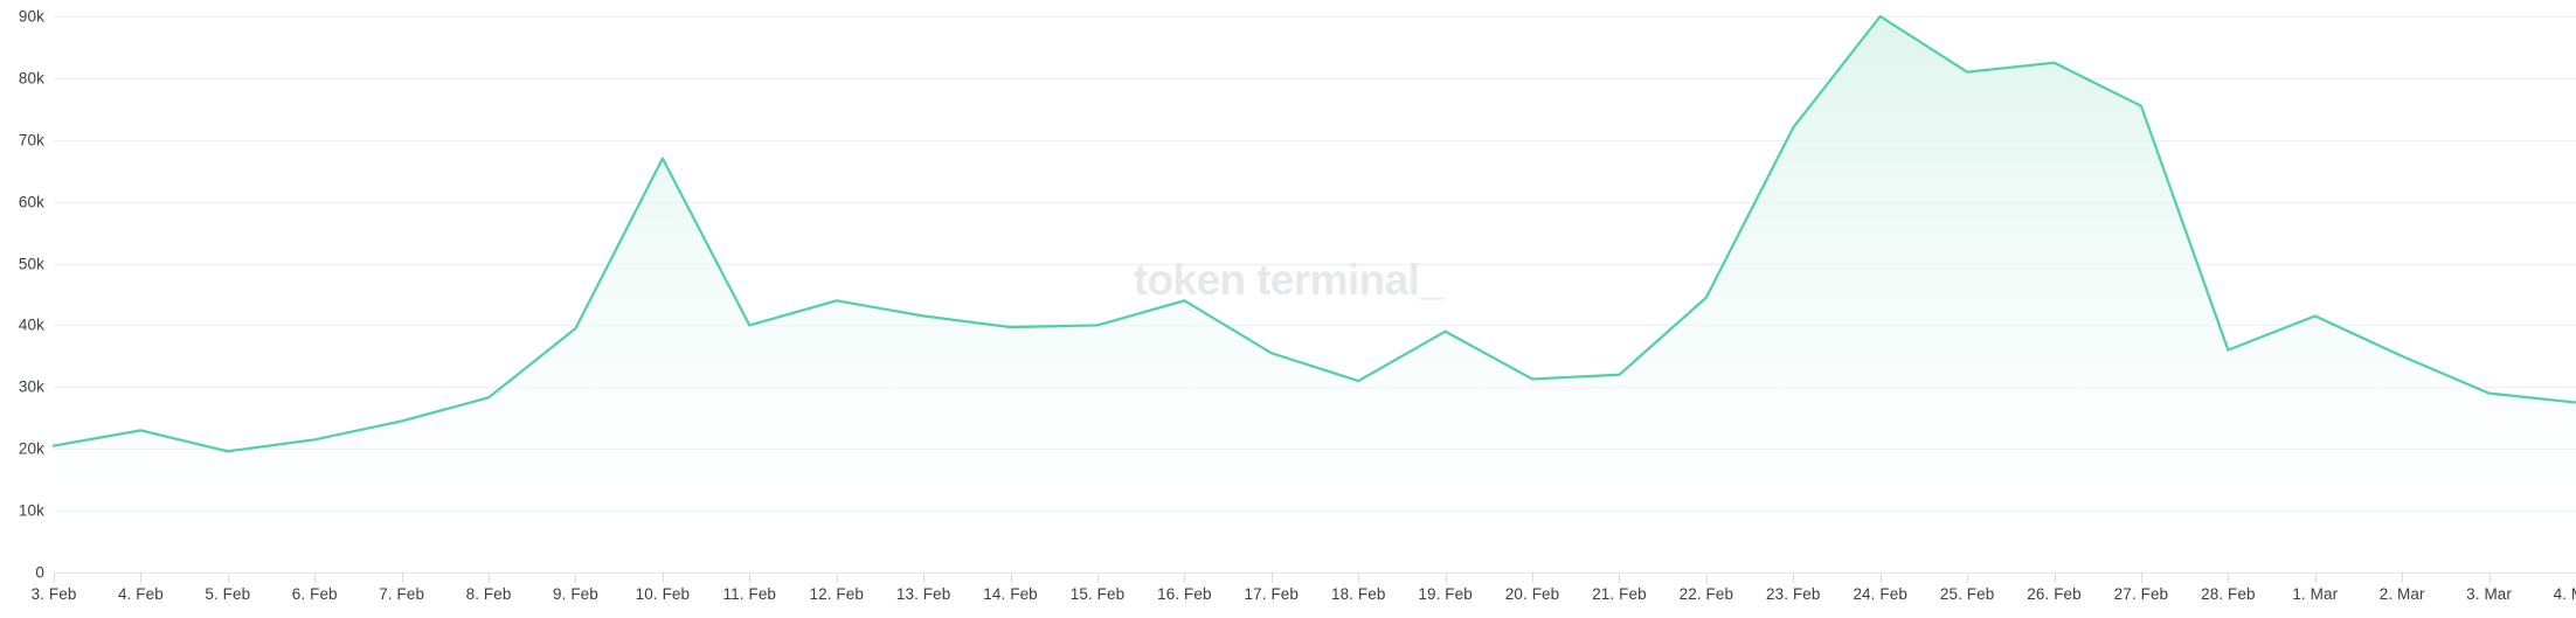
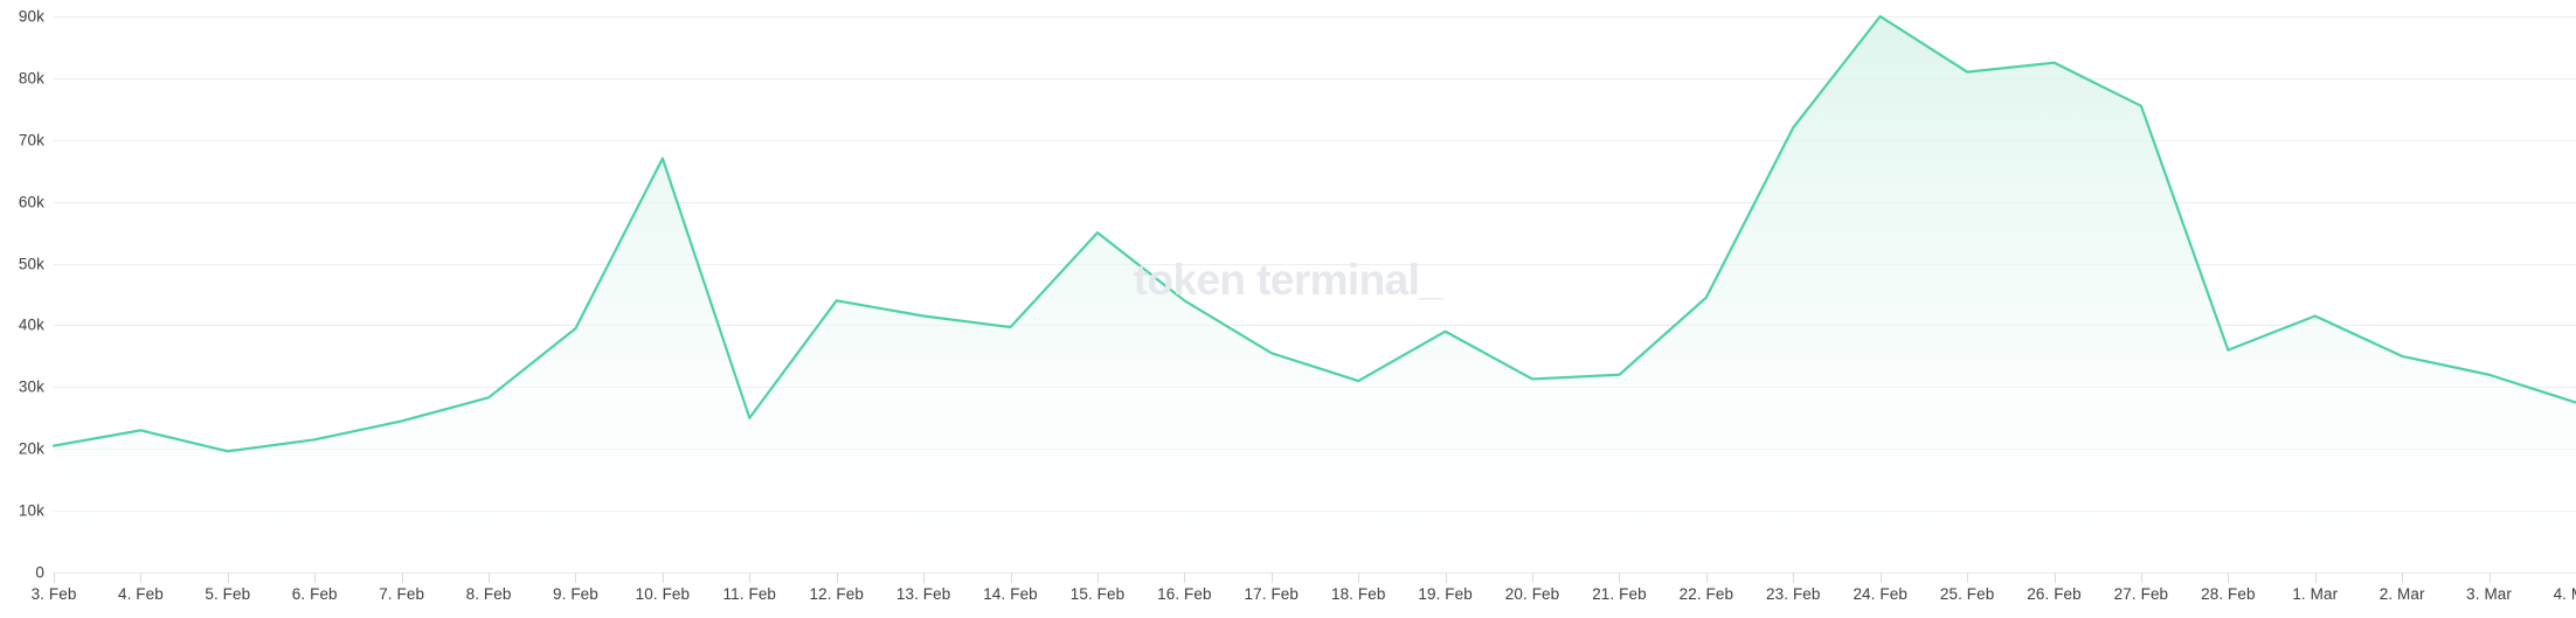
11. Feb: 40k -> 25k
15. Feb: 40k -> 55k
3. Mar: 29k -> 32k
